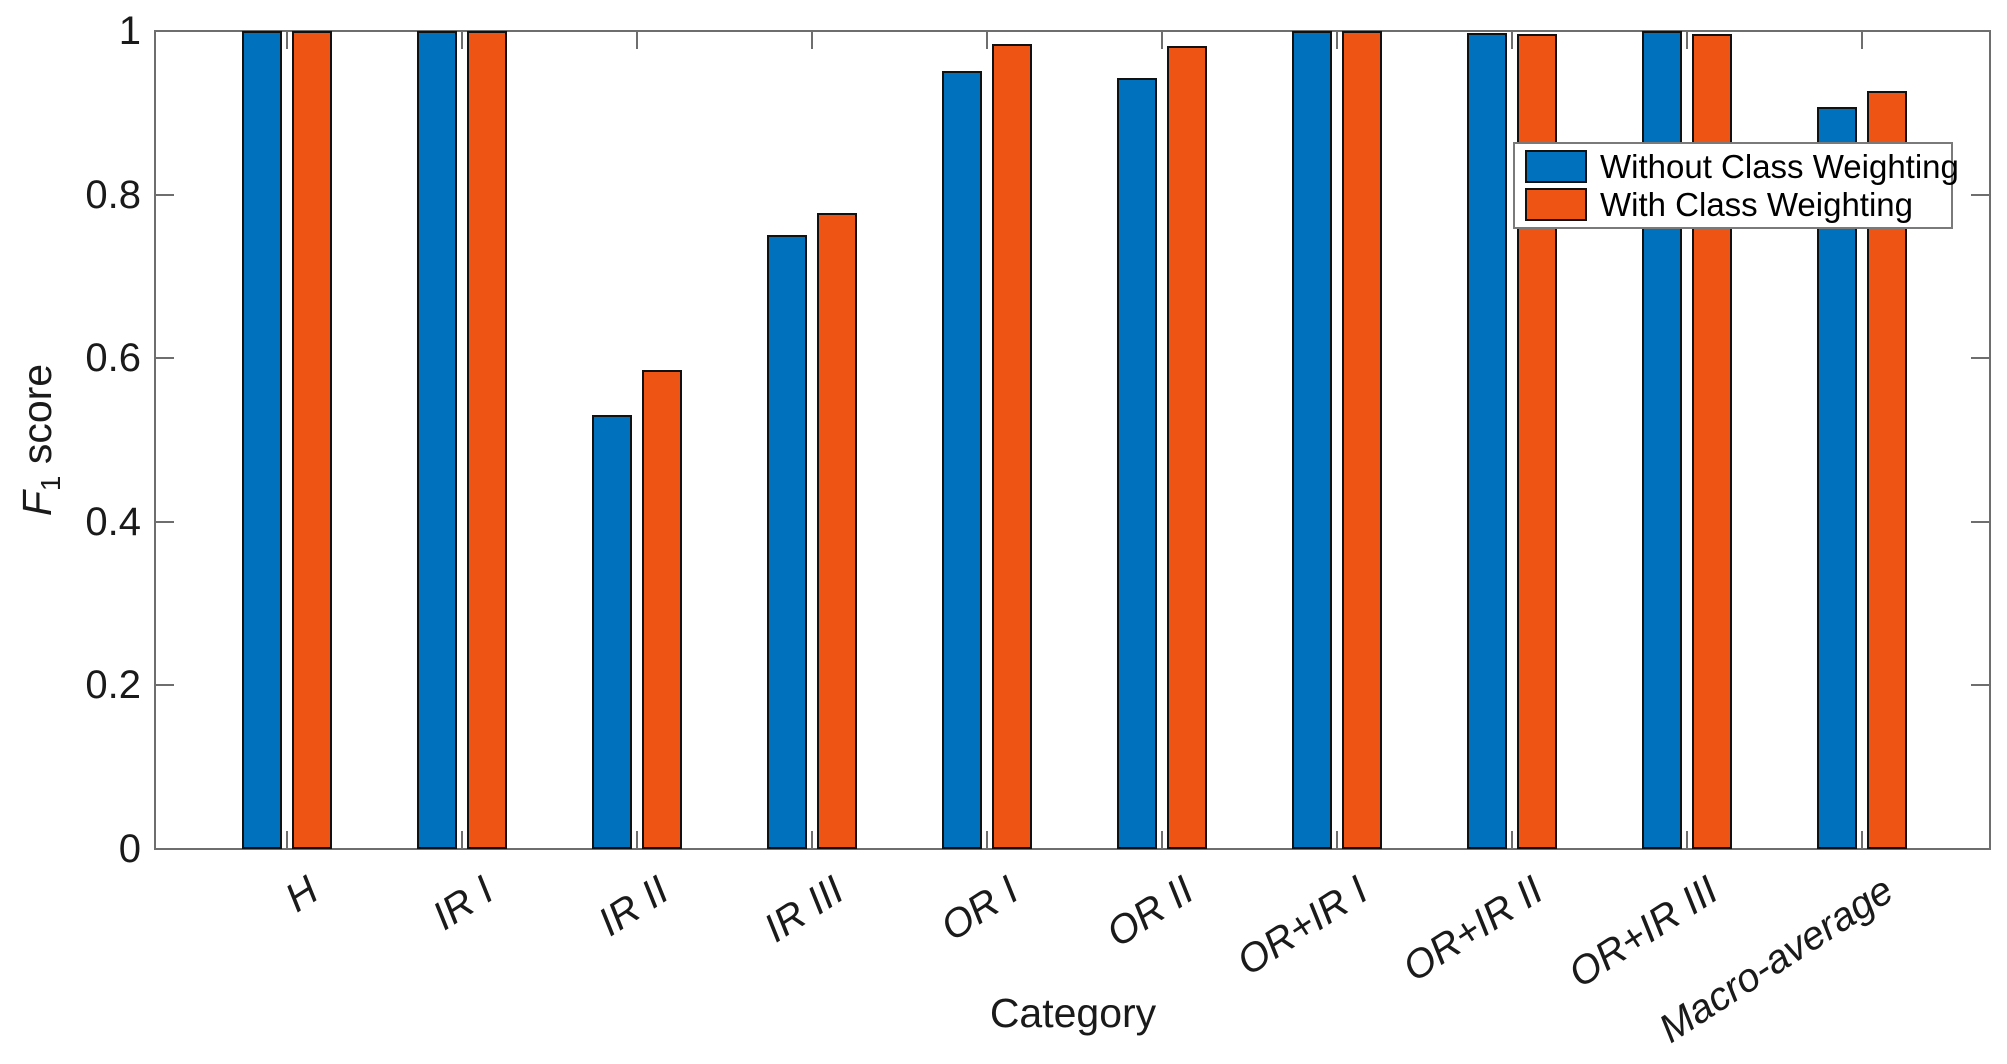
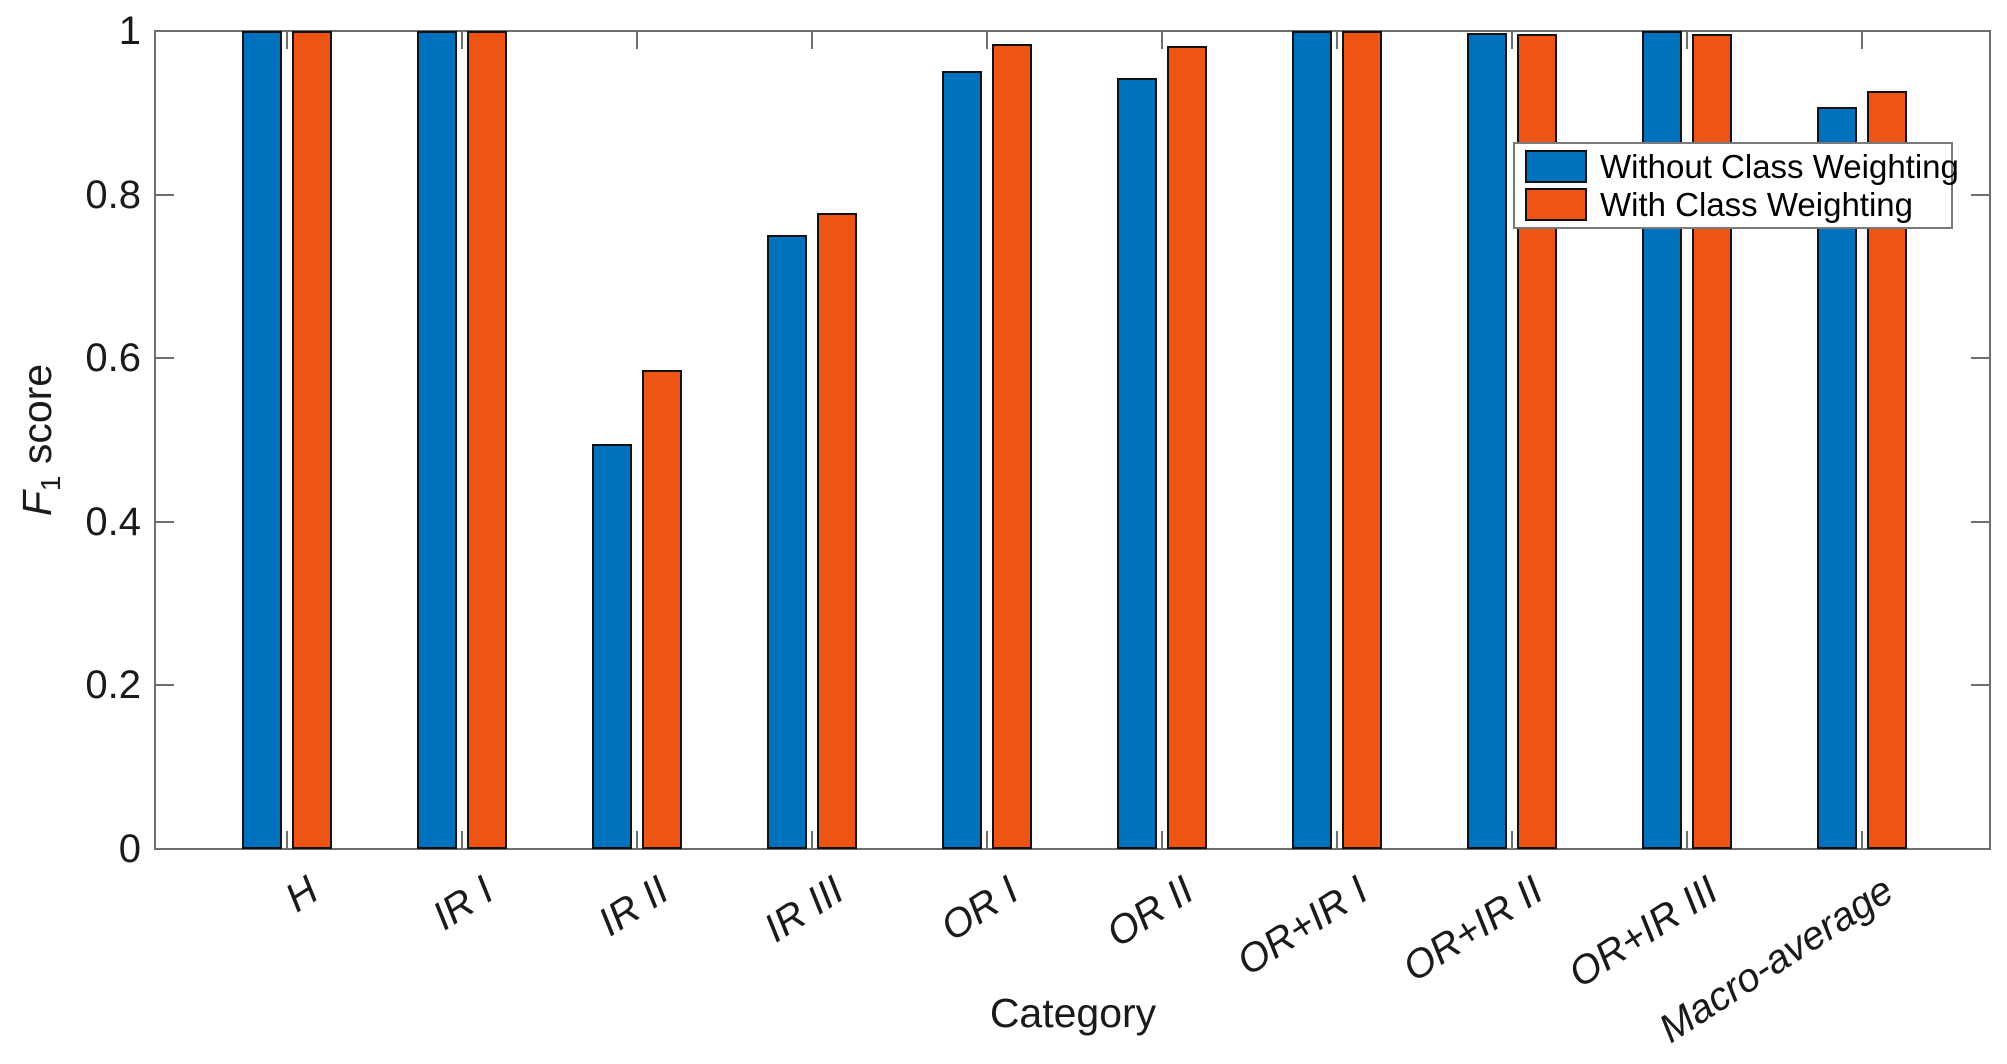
Without Class Weighting/IR II: 0.53 -> 0.49
